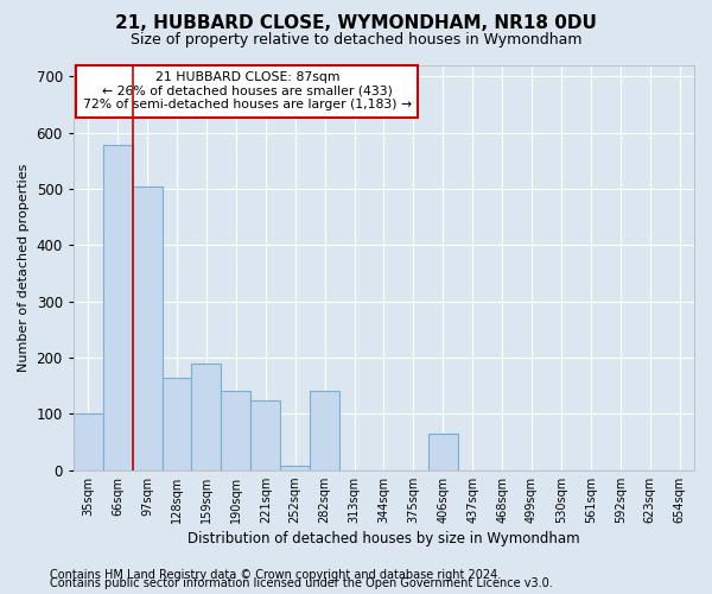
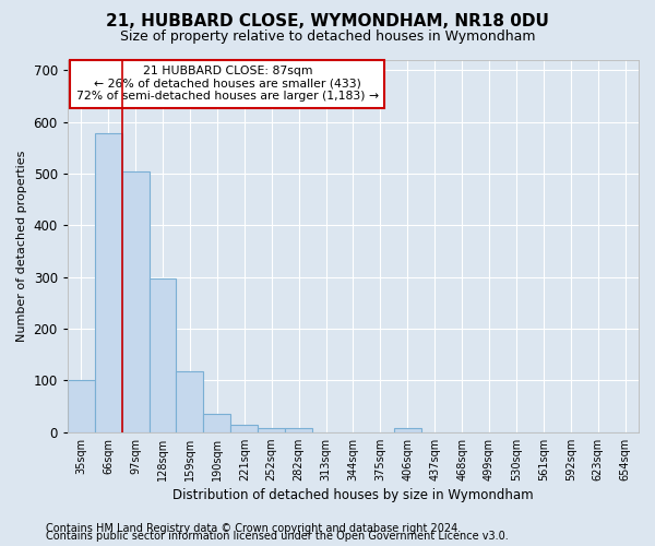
128sqm: 165 -> 298
159sqm: 190 -> 117
190sqm: 140 -> 35
221sqm: 125 -> 15
282sqm: 140 -> 7
406sqm: 65 -> 8
